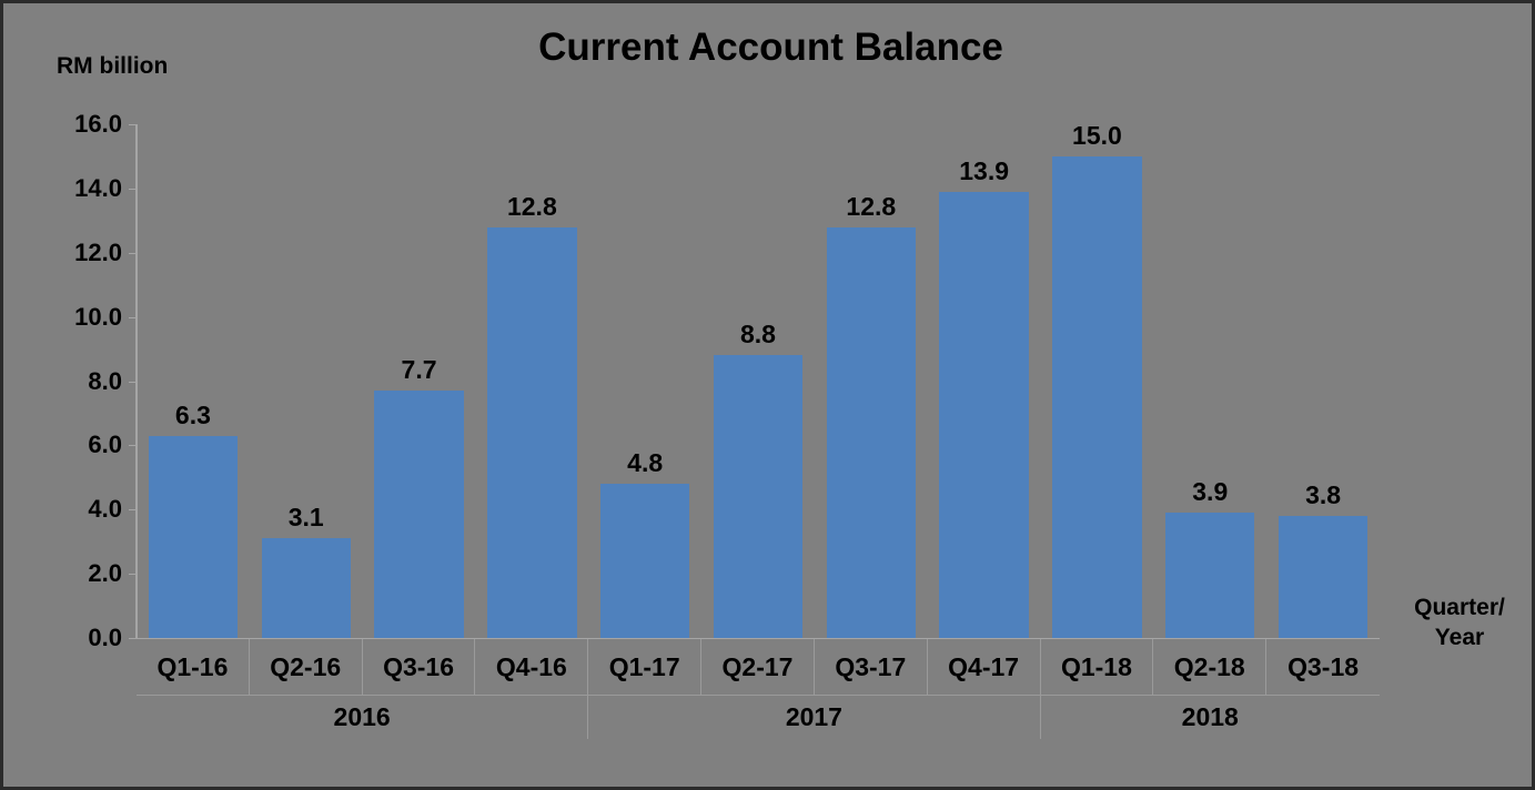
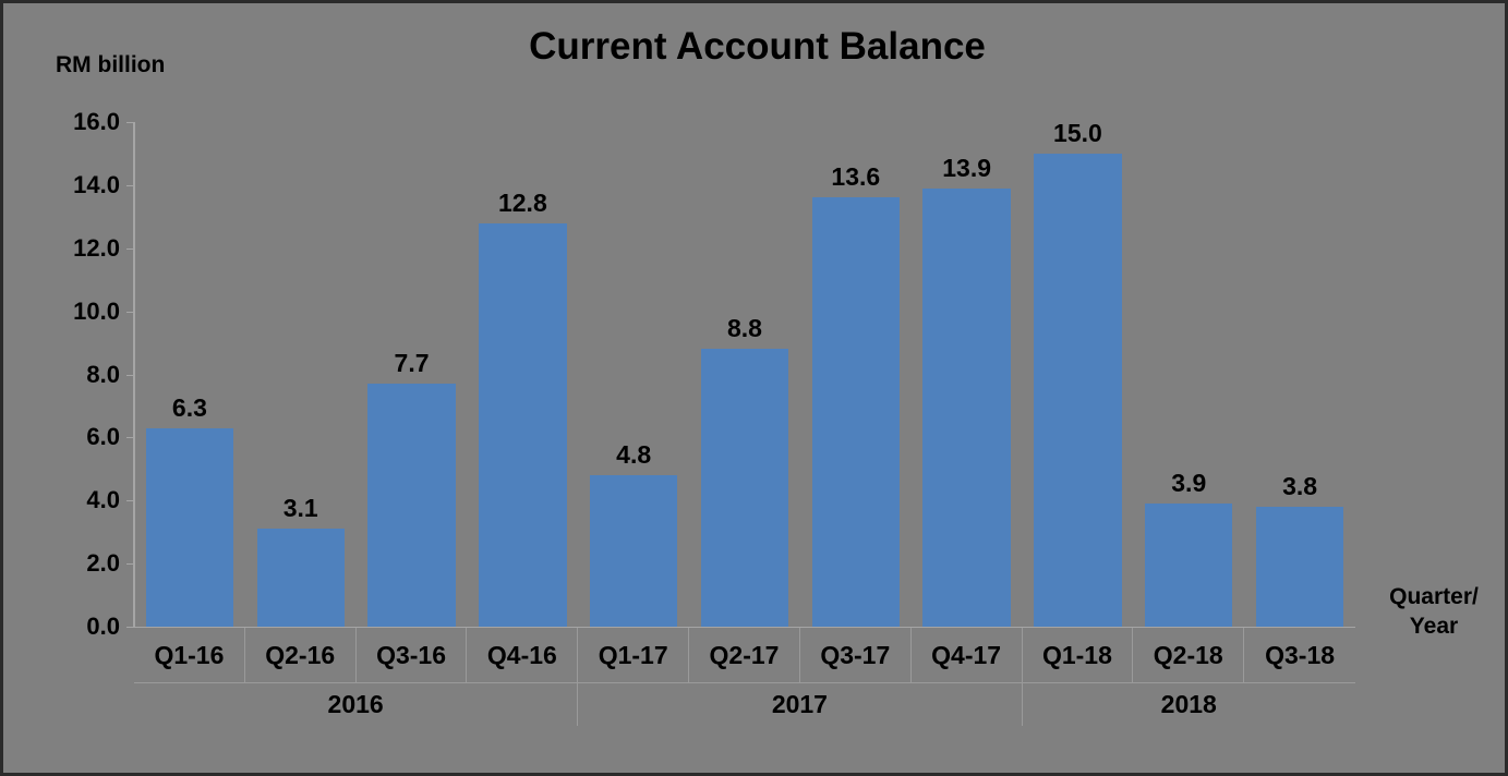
Q3-17: 12.8 -> 13.6
